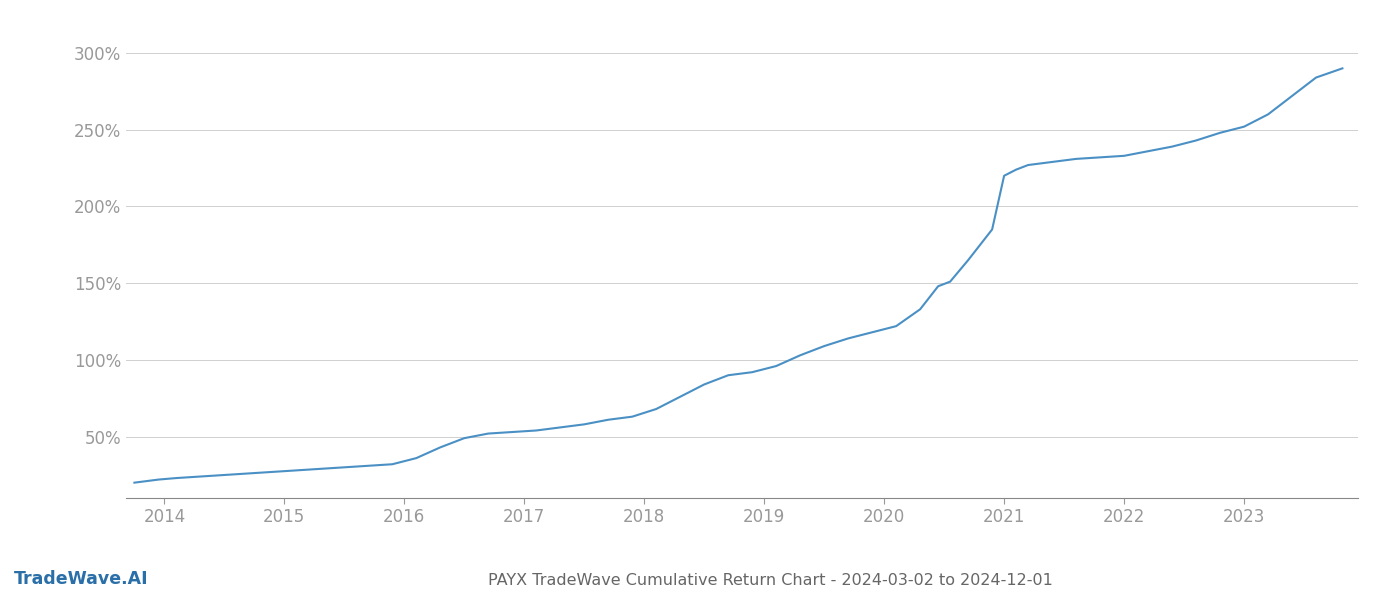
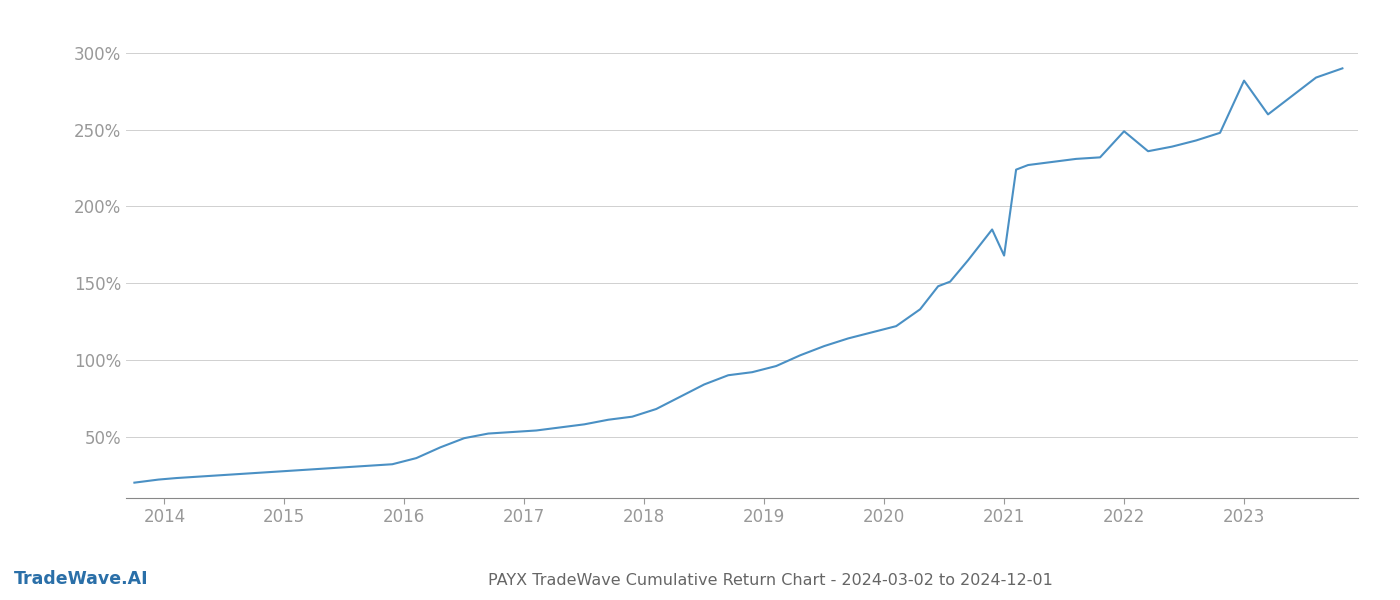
2021: 220% -> 168%
2022: 233% -> 249%
2023: 252% -> 282%
